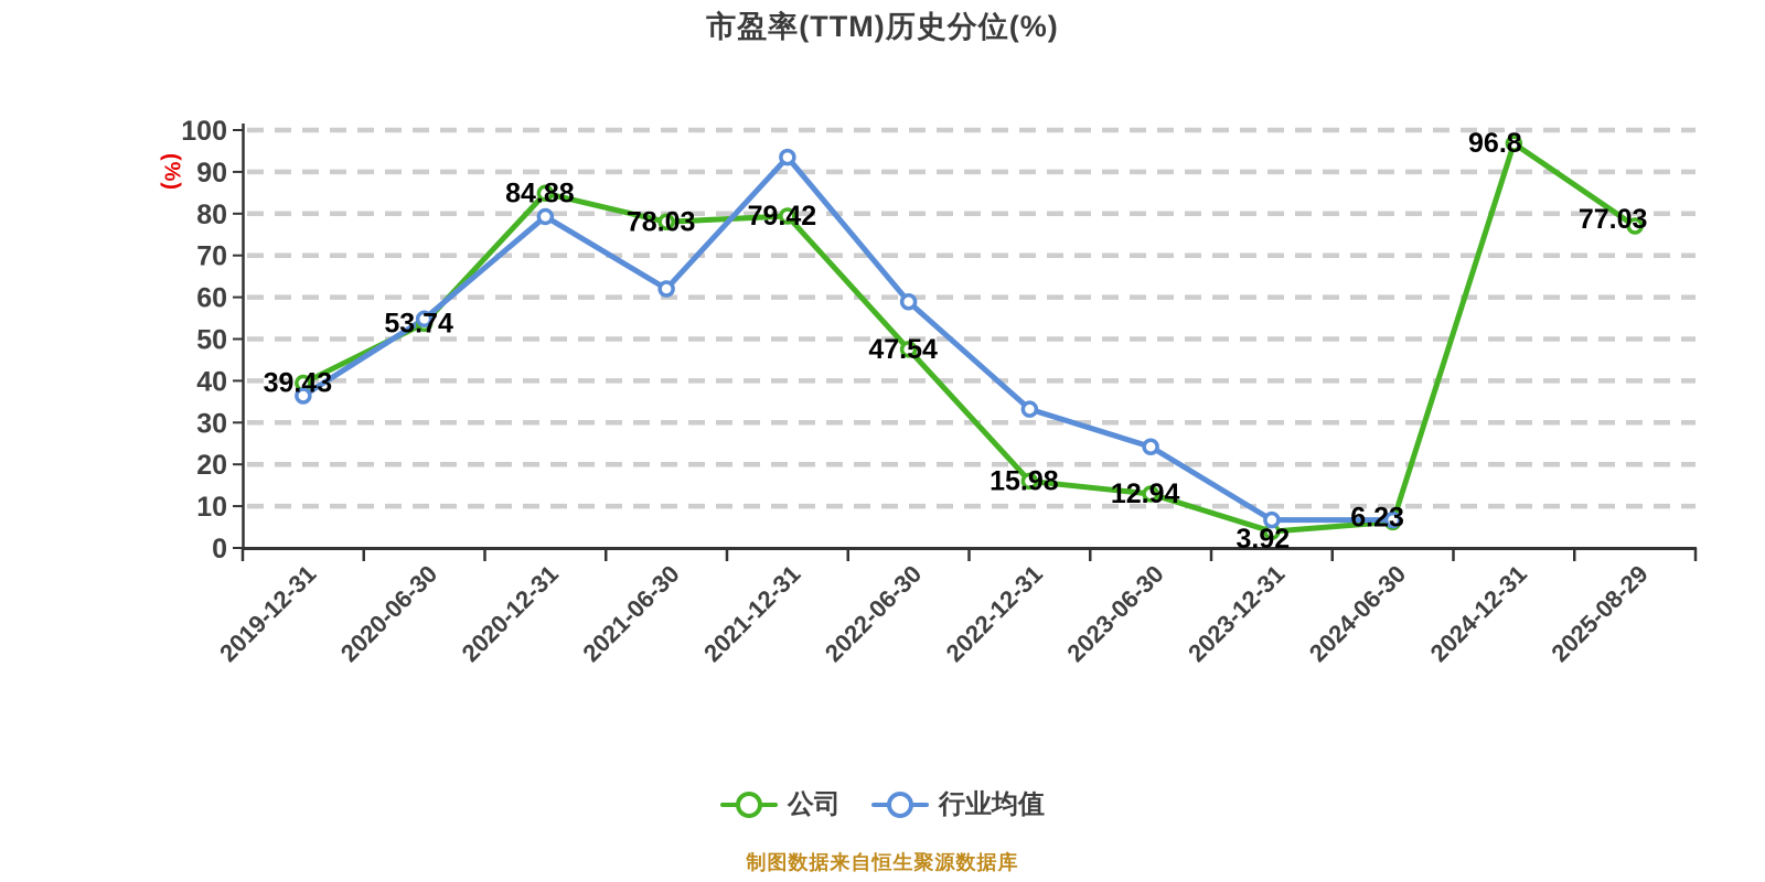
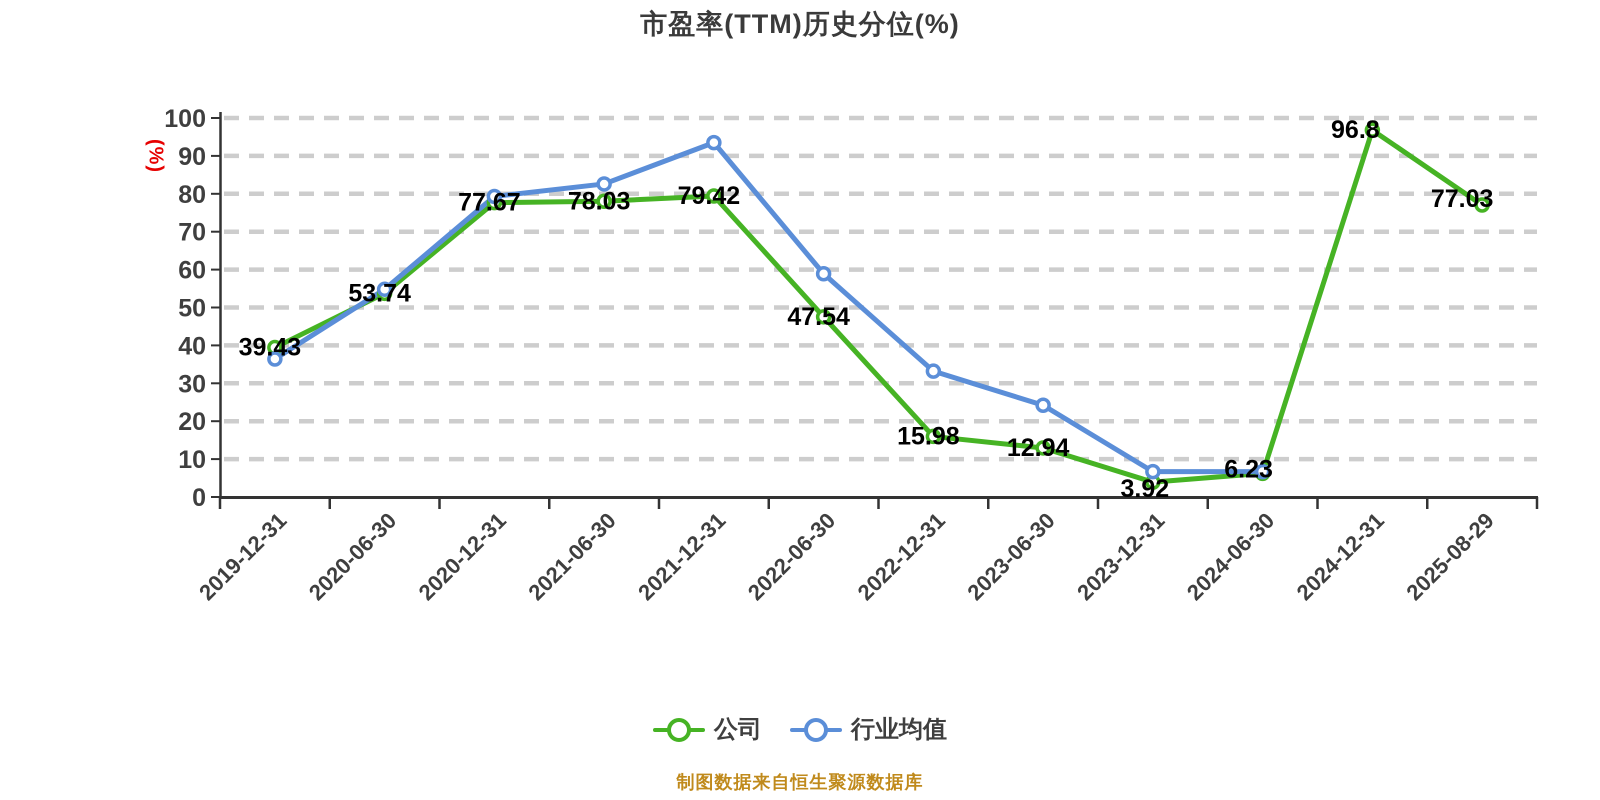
公司/2020-12-31: 84.88 -> 77.67
行业均值/2021-06-30: 62 -> 83
